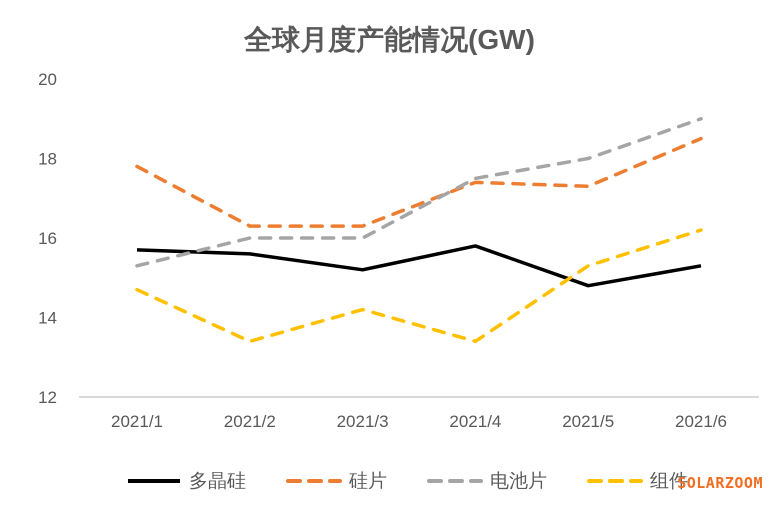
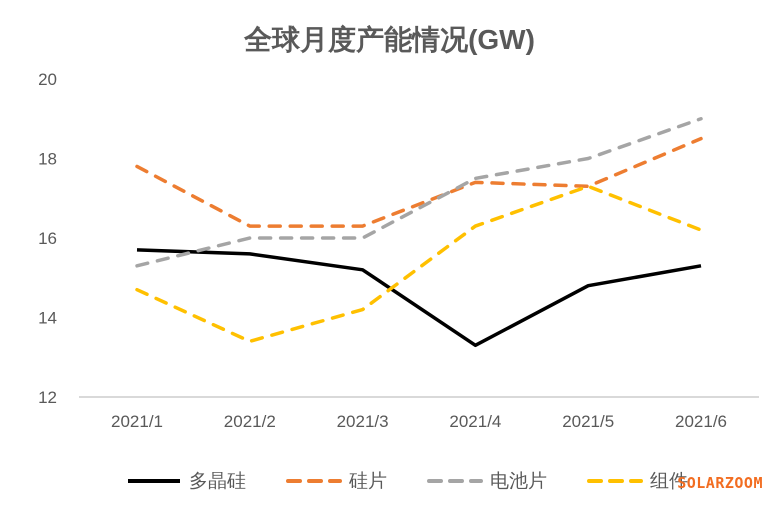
多晶硅/2021/4: 15.8 -> 13.3
组件/2021/4: 13.4 -> 16.3
组件/2021/5: 15.3 -> 17.3
